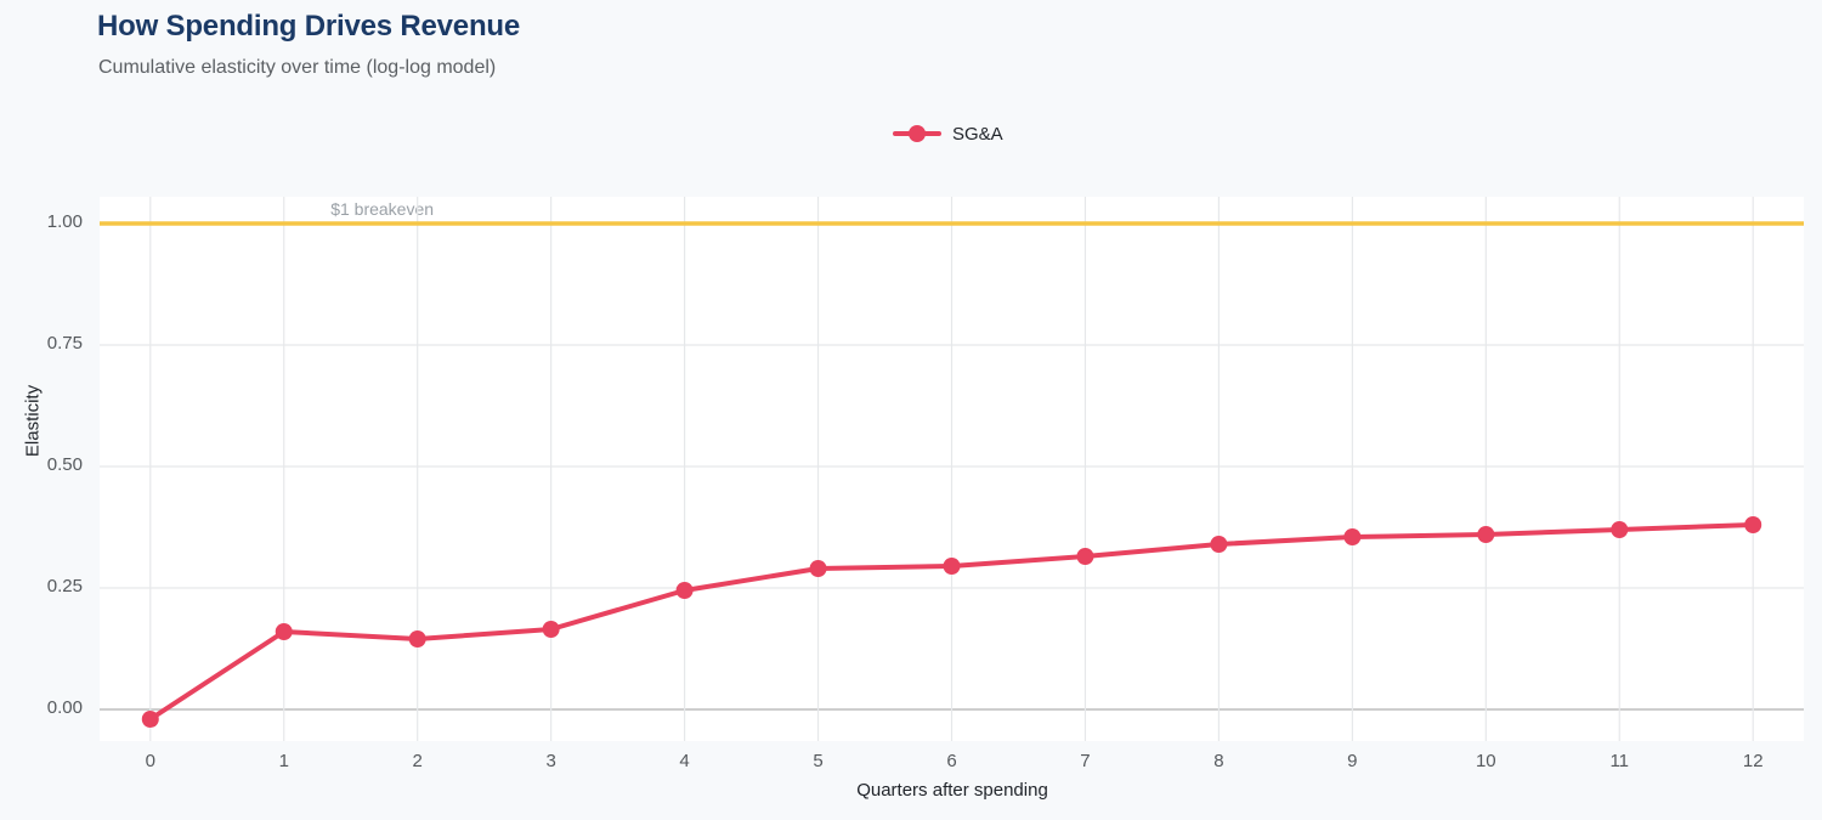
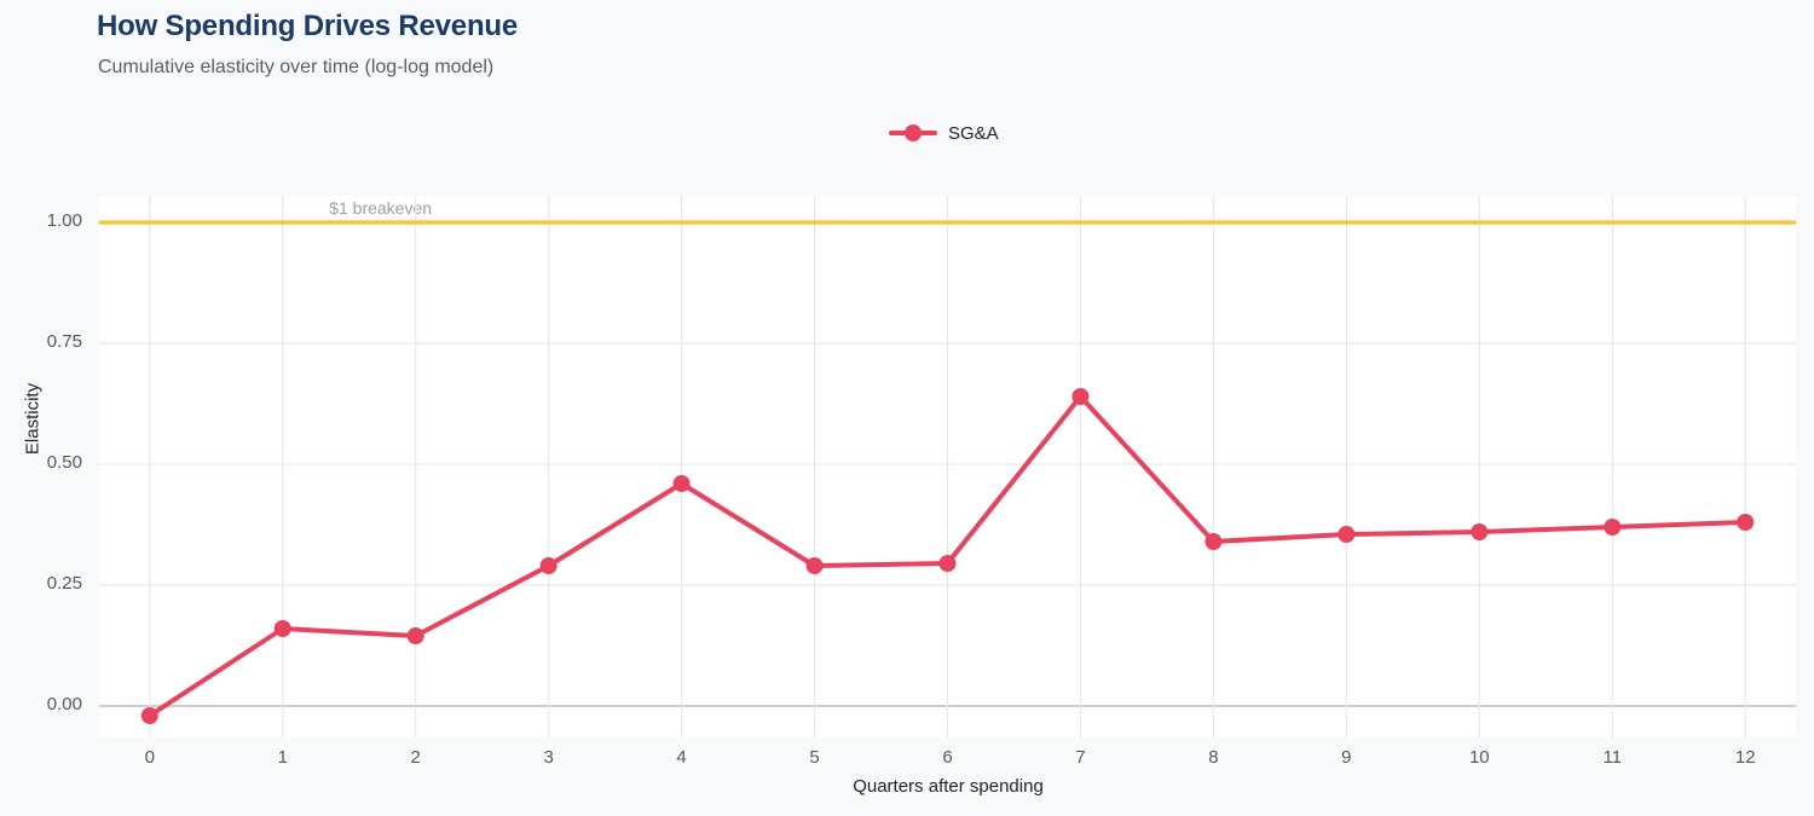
3: 0.17 -> 0.29
4: 0.24 -> 0.46
7: 0.32 -> 0.64
